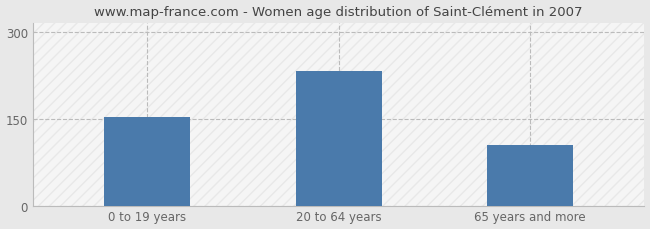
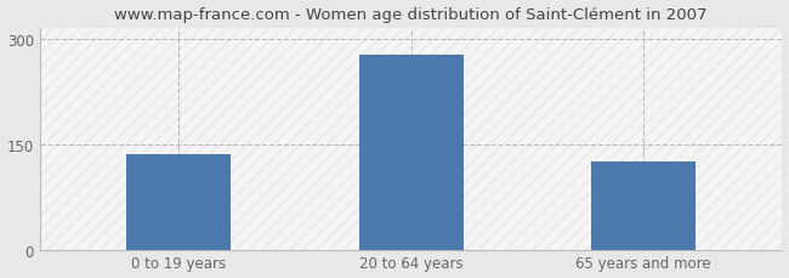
0 to 19 years: 152 -> 136
20 to 64 years: 232 -> 277
65 years and more: 104 -> 126
